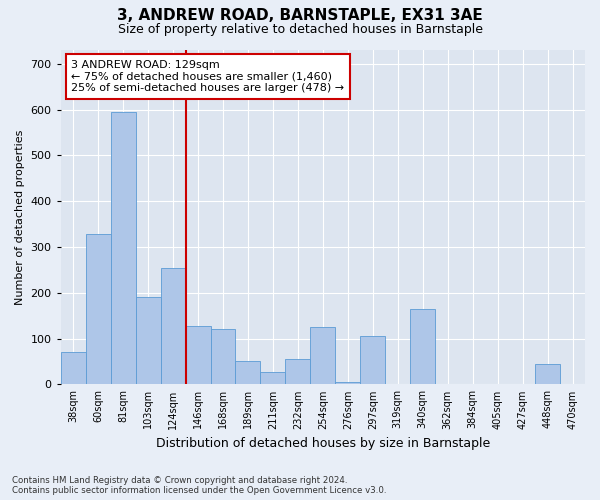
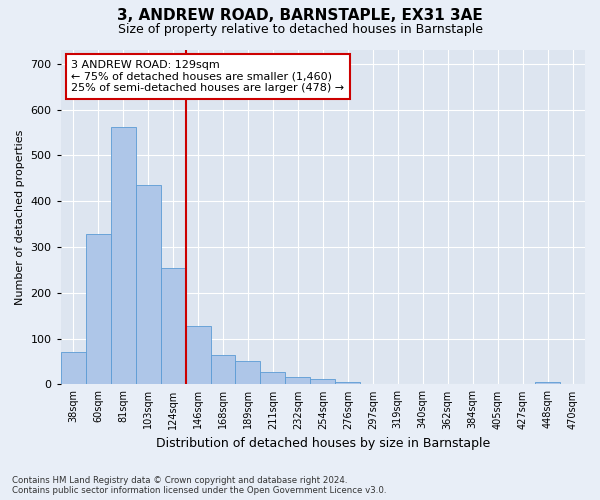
81sqm: 595 -> 562
103sqm: 190 -> 436
168sqm: 120 -> 65
232sqm: 55 -> 16
254sqm: 125 -> 11
297sqm: 105 -> 2
340sqm: 165 -> 1
448sqm: 45 -> 5
